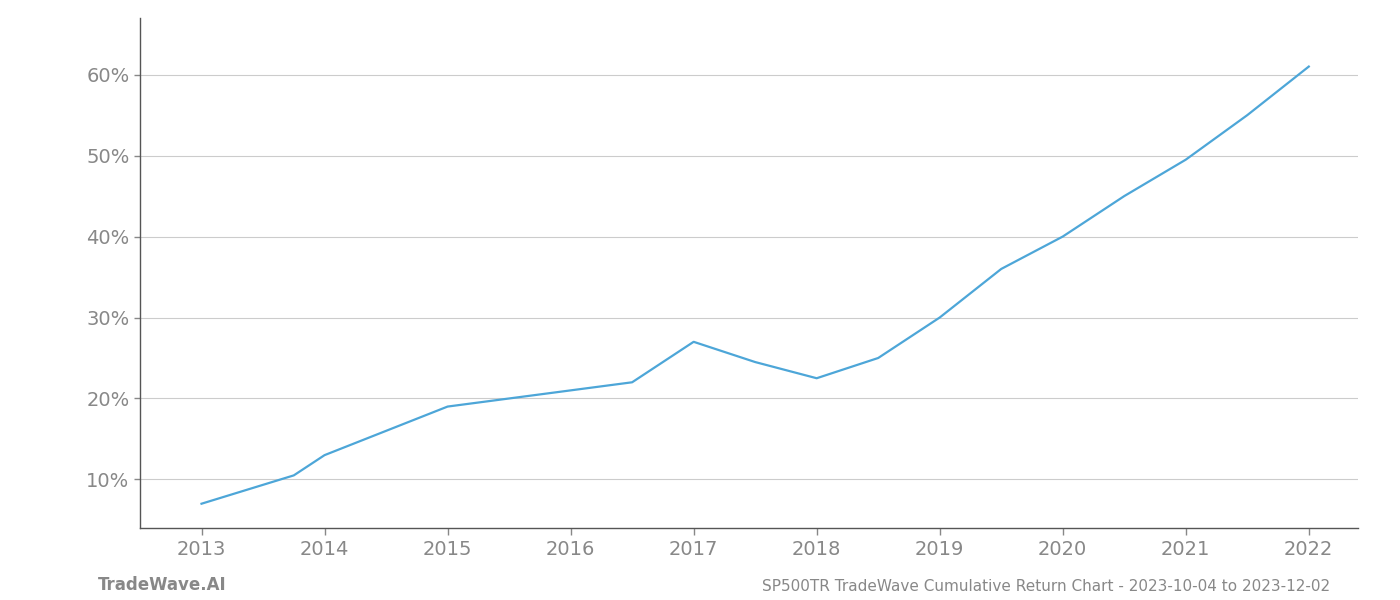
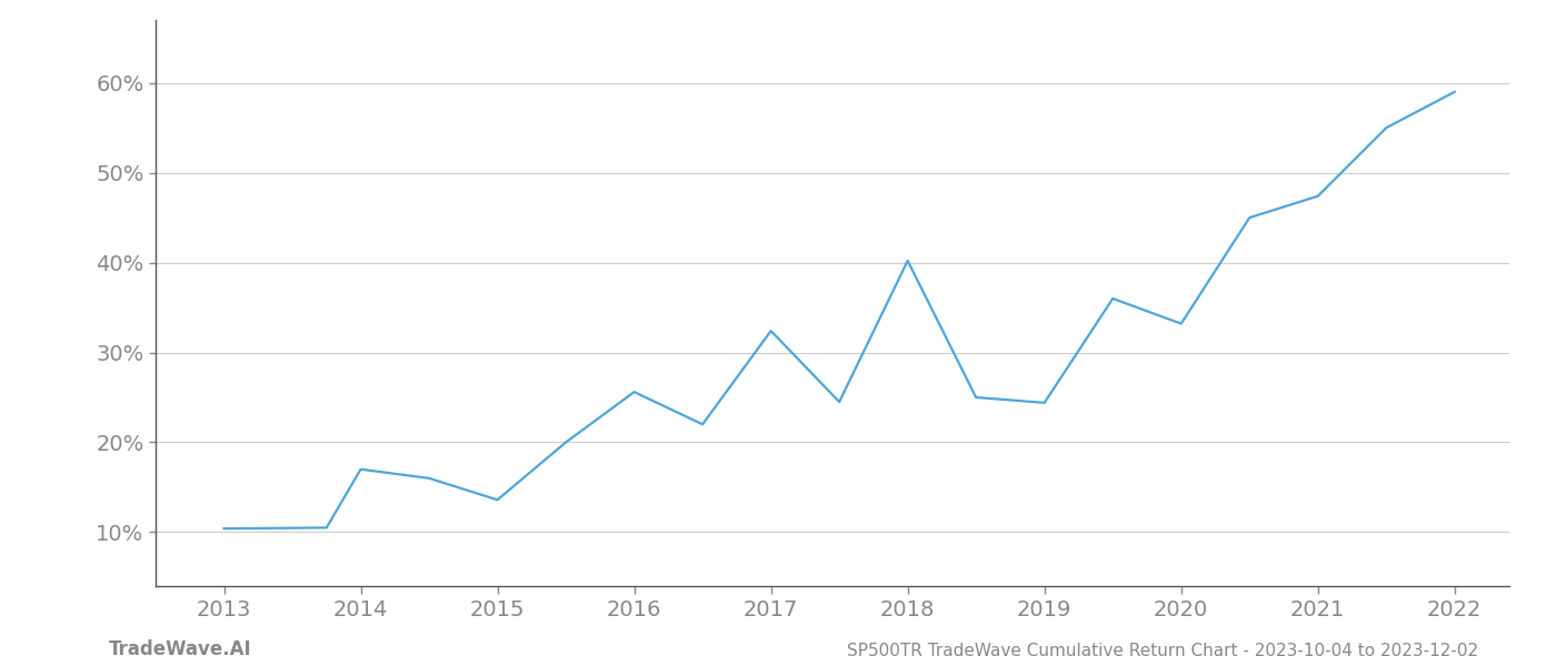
2013: 7.0% -> 10.4%
2014: 13.0% -> 17.0%
2015: 19.0% -> 13.6%
2016: 21.0% -> 25.6%
2017: 27.0% -> 32.4%
2018: 22.5% -> 40.2%
2019: 30.0% -> 24.4%
2020: 40.0% -> 33.2%
2021: 49.5% -> 47.4%
2022: 61.0% -> 59.0%
